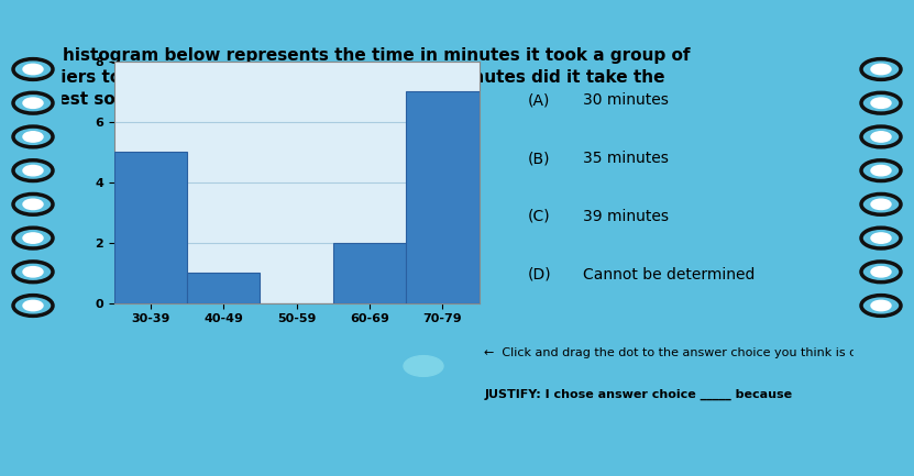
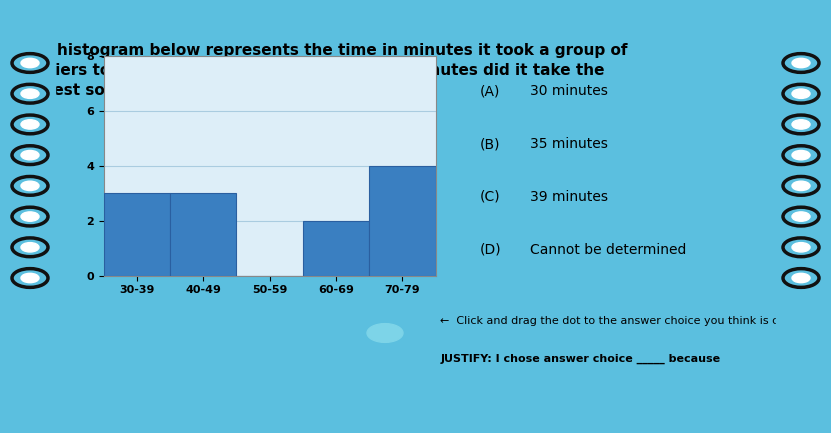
30-39: 5 -> 3
40-49: 1 -> 3
70-79: 7 -> 4
